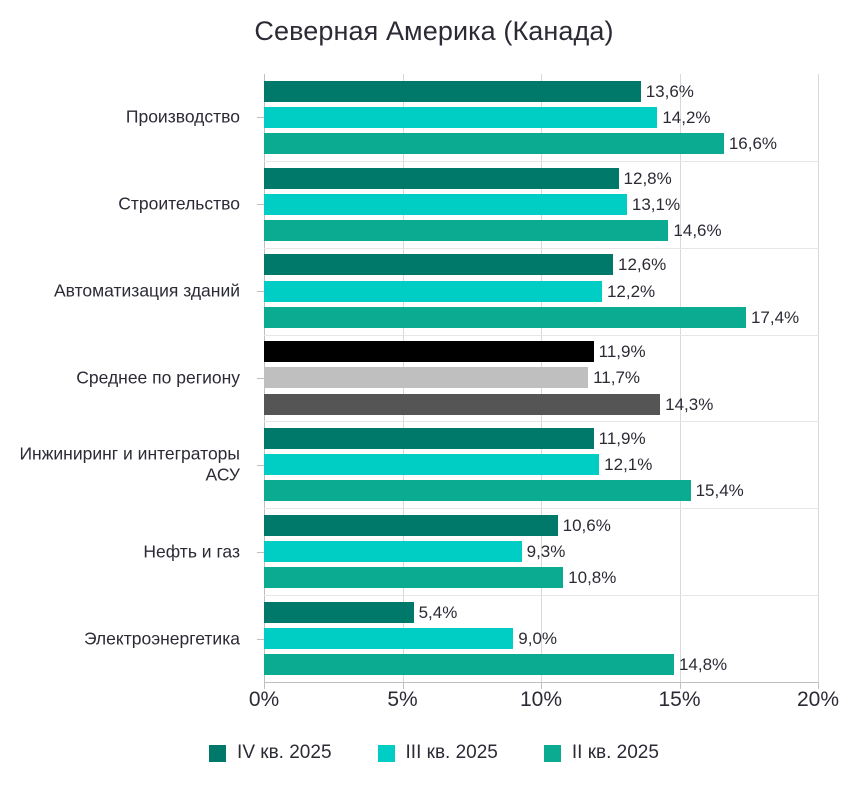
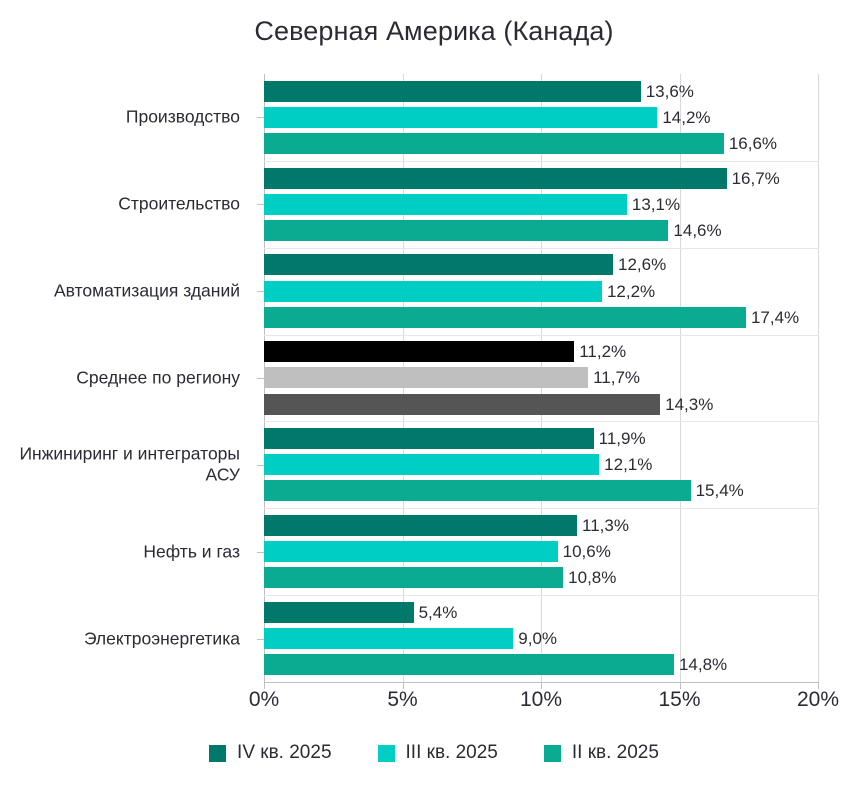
IV кв. 2025/Строительство: 12,8% -> 16,7%
IV кв. 2025/Среднее по региону: 11,9% -> 11,2%
IV кв. 2025/Нефть и газ: 10,6% -> 11,3%
III кв. 2025/Нефть и газ: 9,3% -> 10,6%
